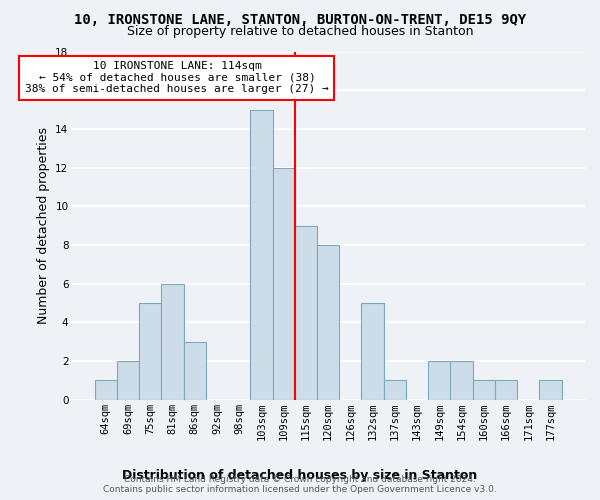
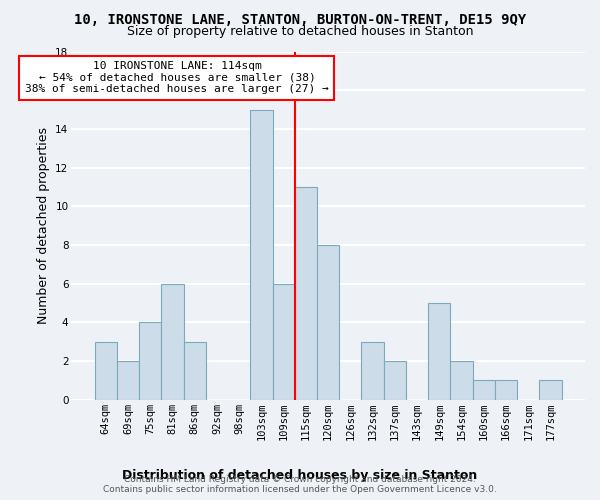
64sqm: 1 -> 3
75sqm: 5 -> 4
109sqm: 12 -> 6
115sqm: 9 -> 11
132sqm: 5 -> 3
137sqm: 1 -> 2
149sqm: 2 -> 5
